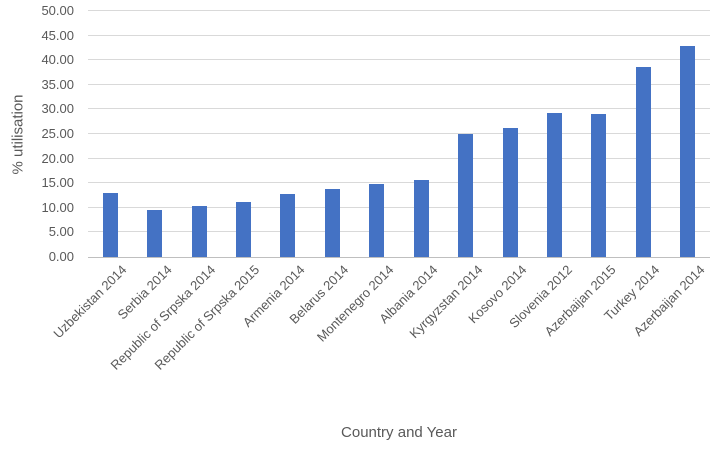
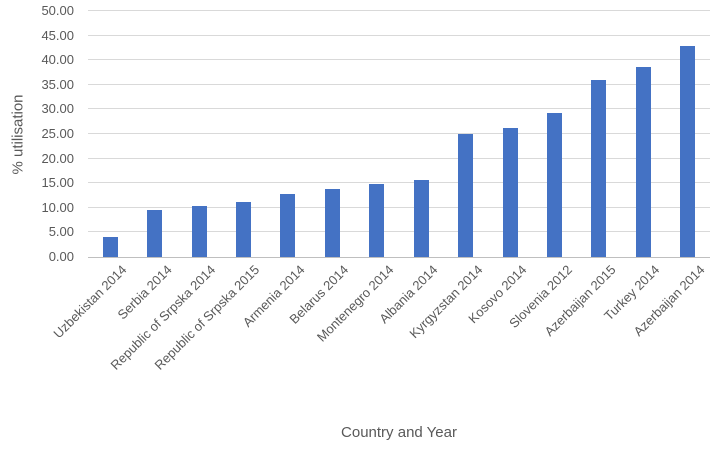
Uzbekistan 2014: 13 -> 4
Azerbaijan 2015: 29 -> 36
